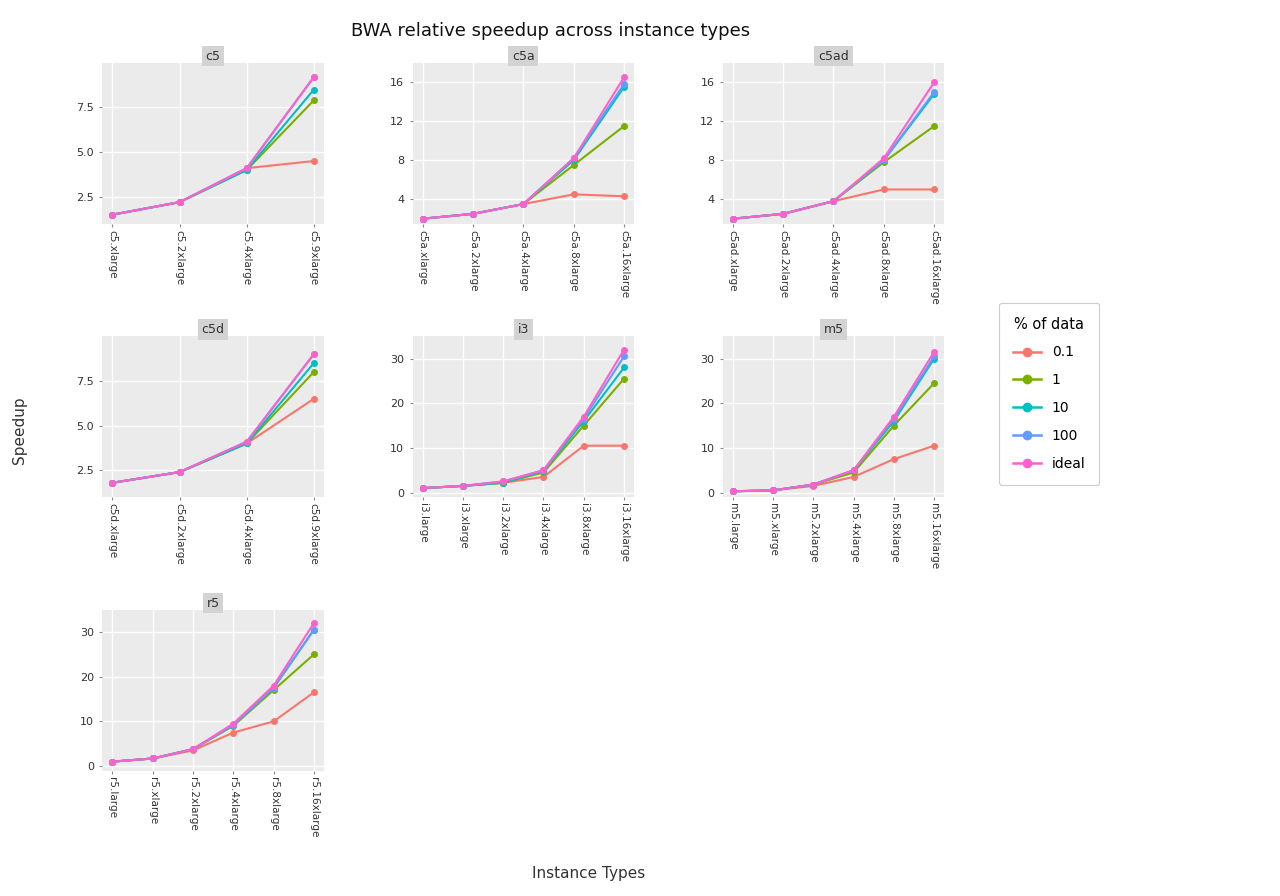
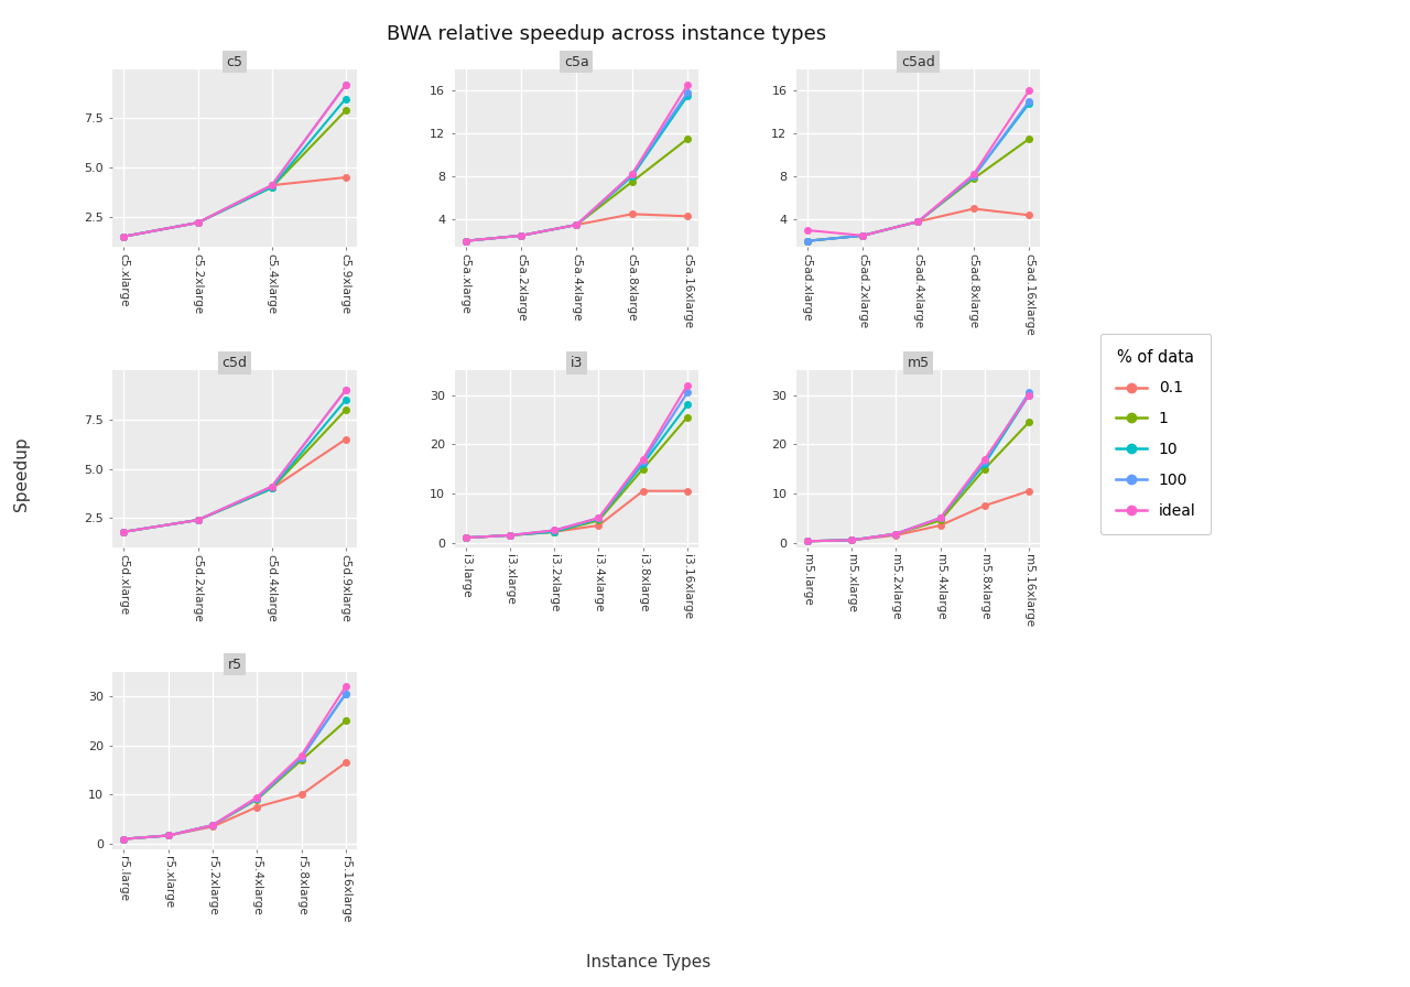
c5ad/ideal/c5ad.xlarge: 2.0 -> 3.0
c5ad/0.1/c5ad.16xlarge: 5.0 -> 4.4
m5/ideal/m5.16xlarge: 31.5 -> 30.0
